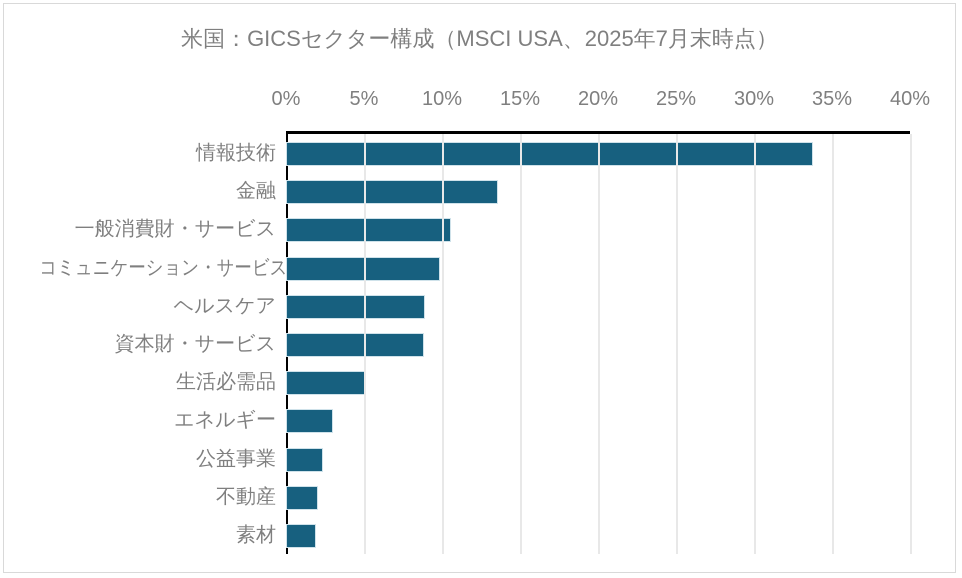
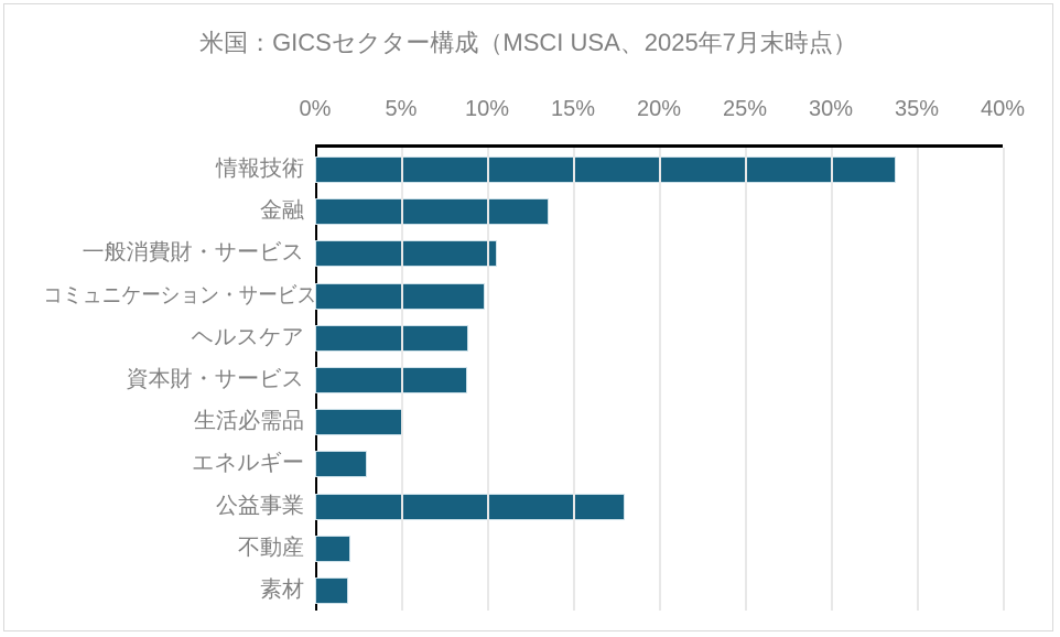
公益事業: 2.4% -> 18.0%
